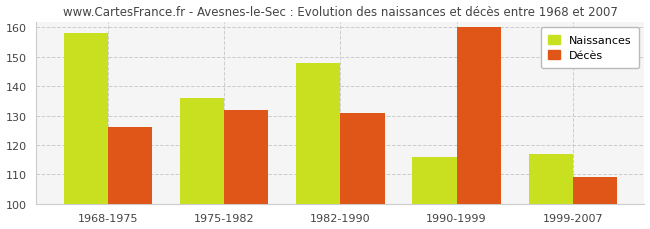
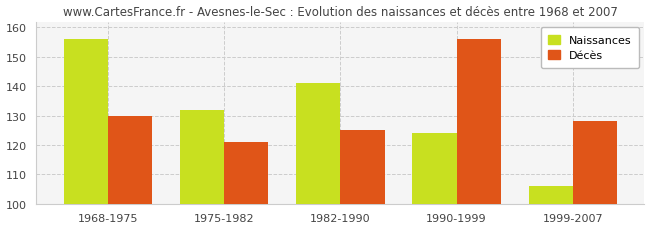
Naissances/1968-1975: 158 -> 156
Décès/1968-1975: 126 -> 130
Naissances/1975-1982: 136 -> 132
Décès/1975-1982: 132 -> 121
Naissances/1982-1990: 148 -> 141
Décès/1982-1990: 131 -> 125
Naissances/1990-1999: 116 -> 124
Décès/1990-1999: 160 -> 156
Naissances/1999-2007: 117 -> 106
Décès/1999-2007: 109 -> 128
